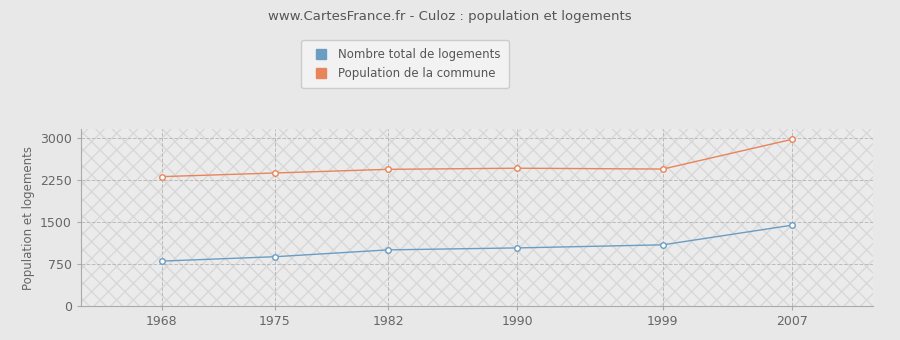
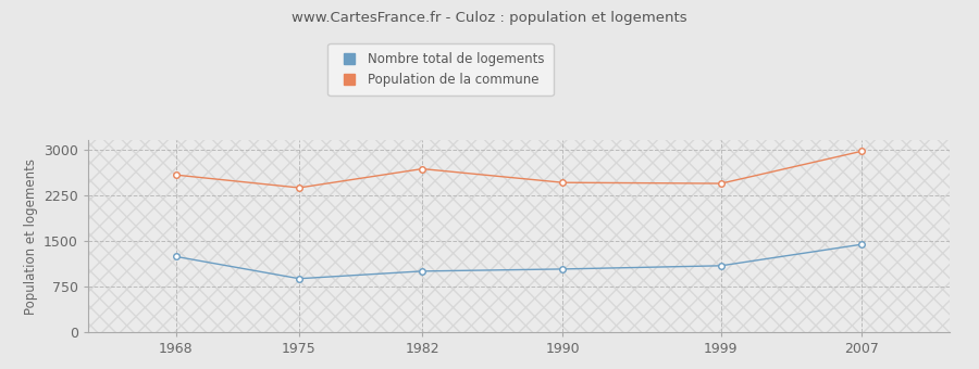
Nombre total de logements/1968: 800 -> 1240
Population de la commune/1968: 2300 -> 2580
Population de la commune/1982: 2440 -> 2680
